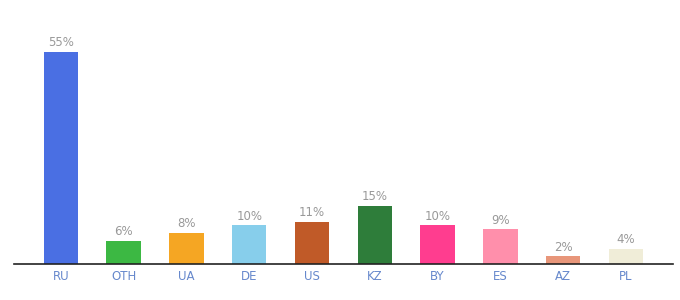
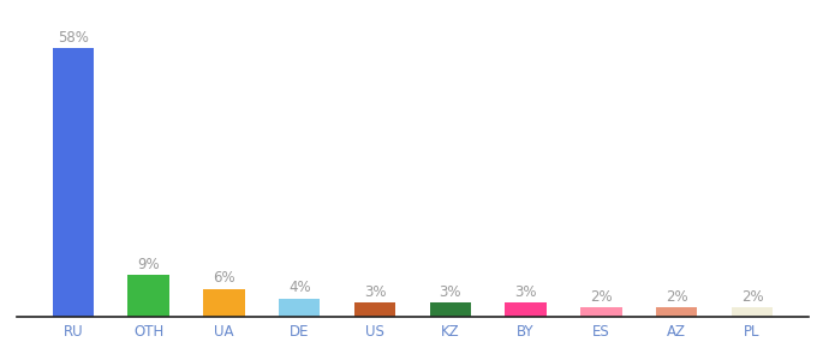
RU: 55% -> 58%
OTH: 6% -> 9%
UA: 8% -> 6%
DE: 10% -> 4%
US: 11% -> 3%
KZ: 15% -> 3%
BY: 10% -> 3%
ES: 9% -> 2%
PL: 4% -> 2%
